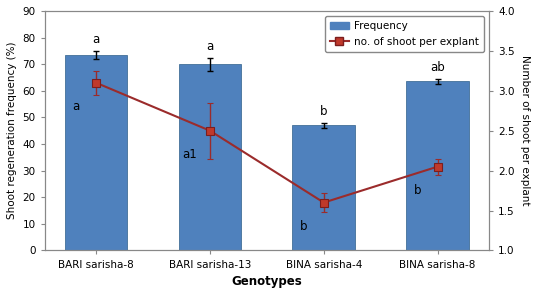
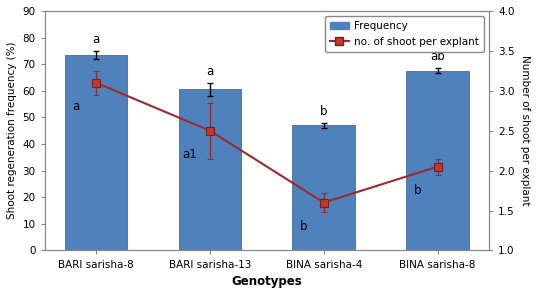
Frequency/BARI sarisha-13: 70.0 -> 60.5
Frequency/BINA sarisha-8: 63.5 -> 67.5
